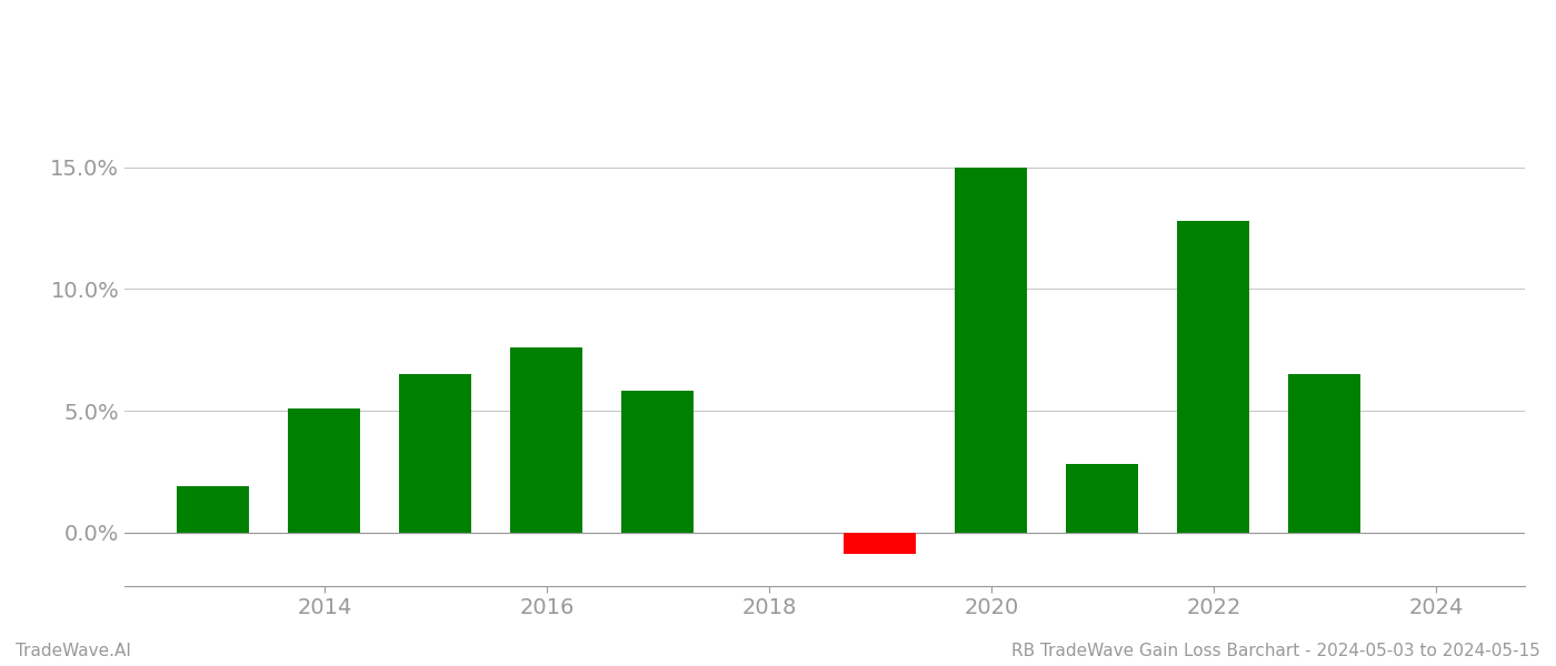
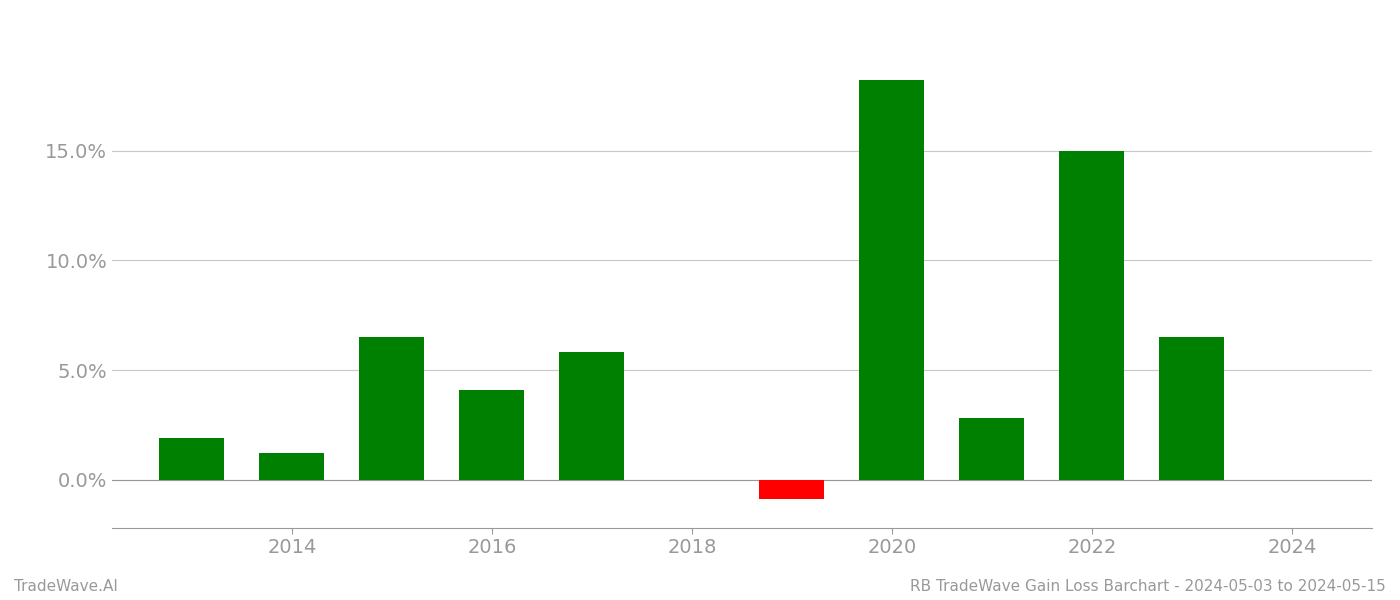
2014: 5.1% -> 1.2%
2016: 7.6% -> 4.1%
2020: 15.0% -> 18.2%
2022: 12.8% -> 15.0%
